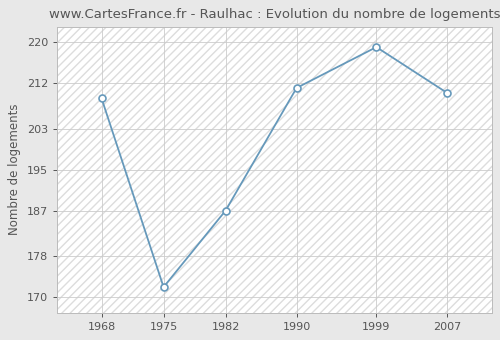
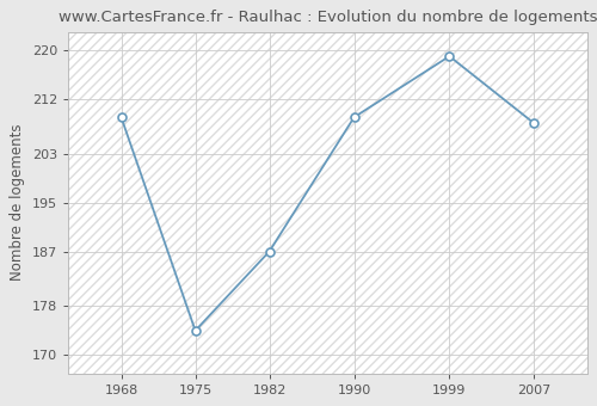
1975: 172 -> 174
1990: 211 -> 209
2007: 210 -> 208
